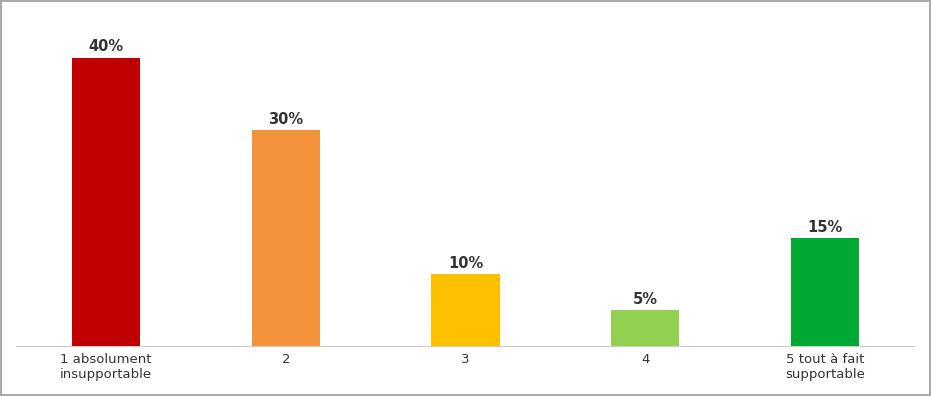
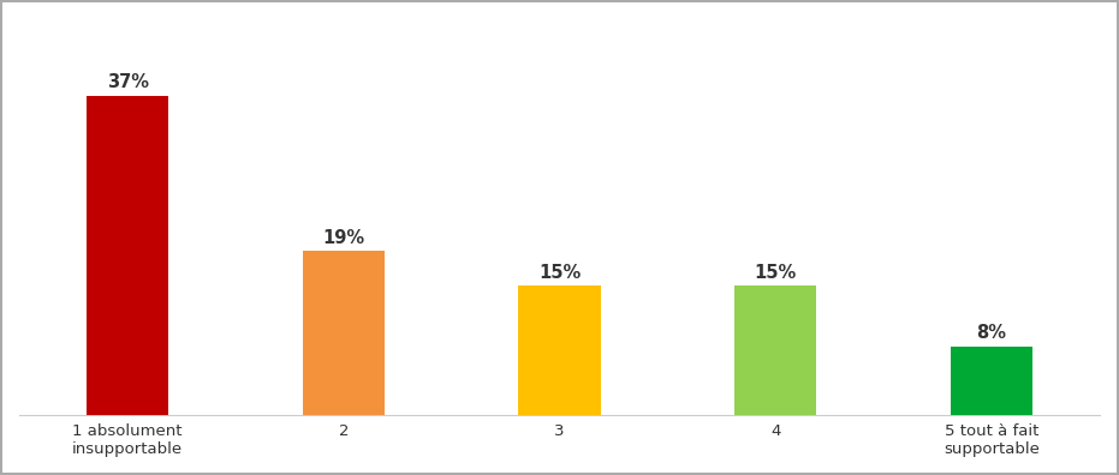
1 absolument insupportable: 40% -> 37%
2: 30% -> 19%
3: 10% -> 15%
4: 5% -> 15%
5 tout à fait supportable: 15% -> 8%
